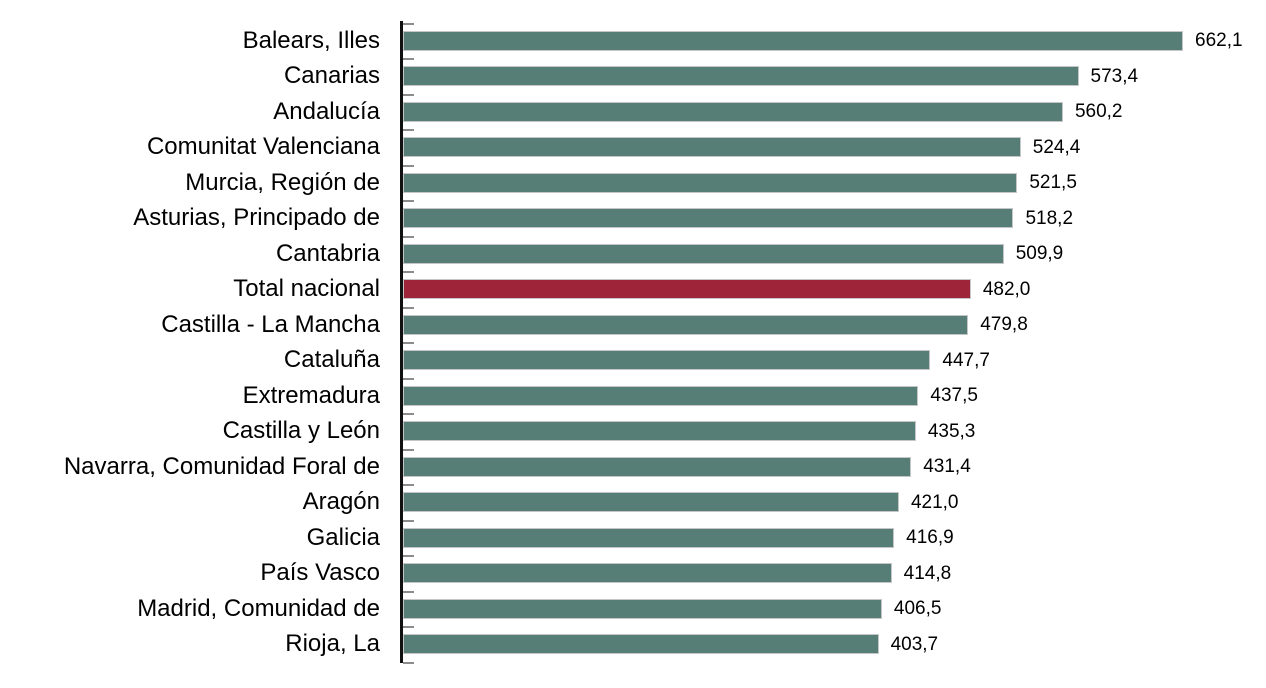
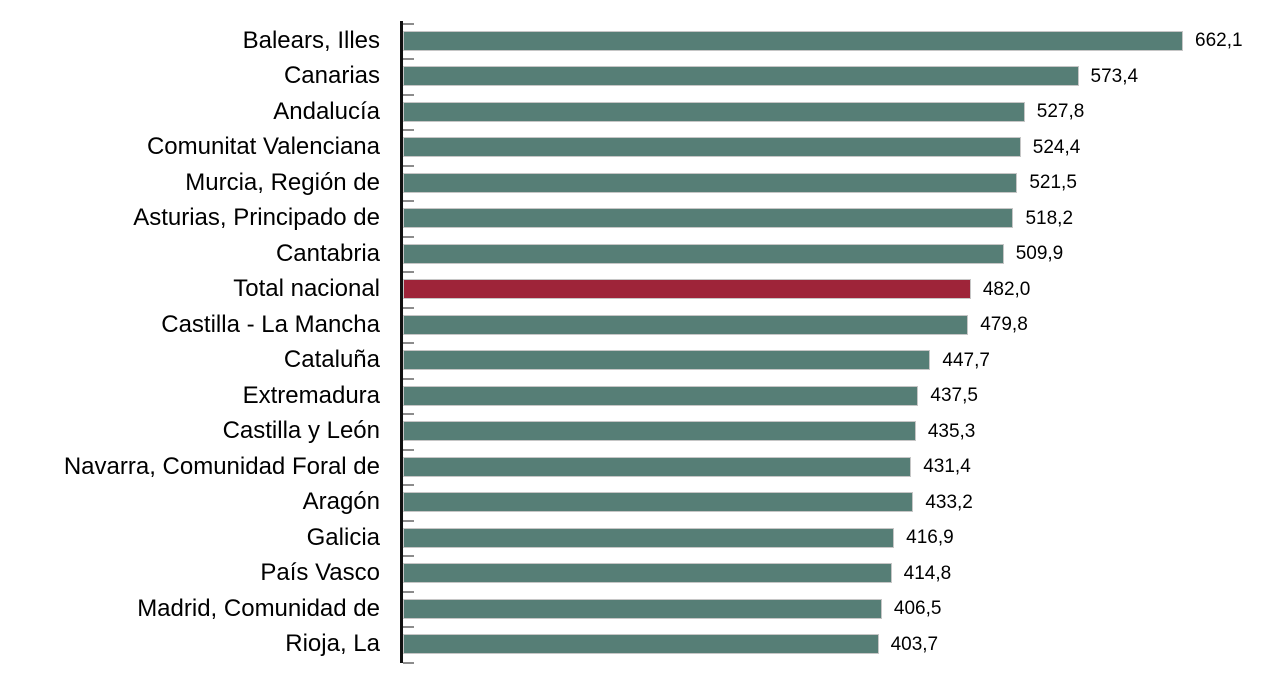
Andalucía: 560,2 -> 527,8
Aragón: 421,0 -> 433,2
